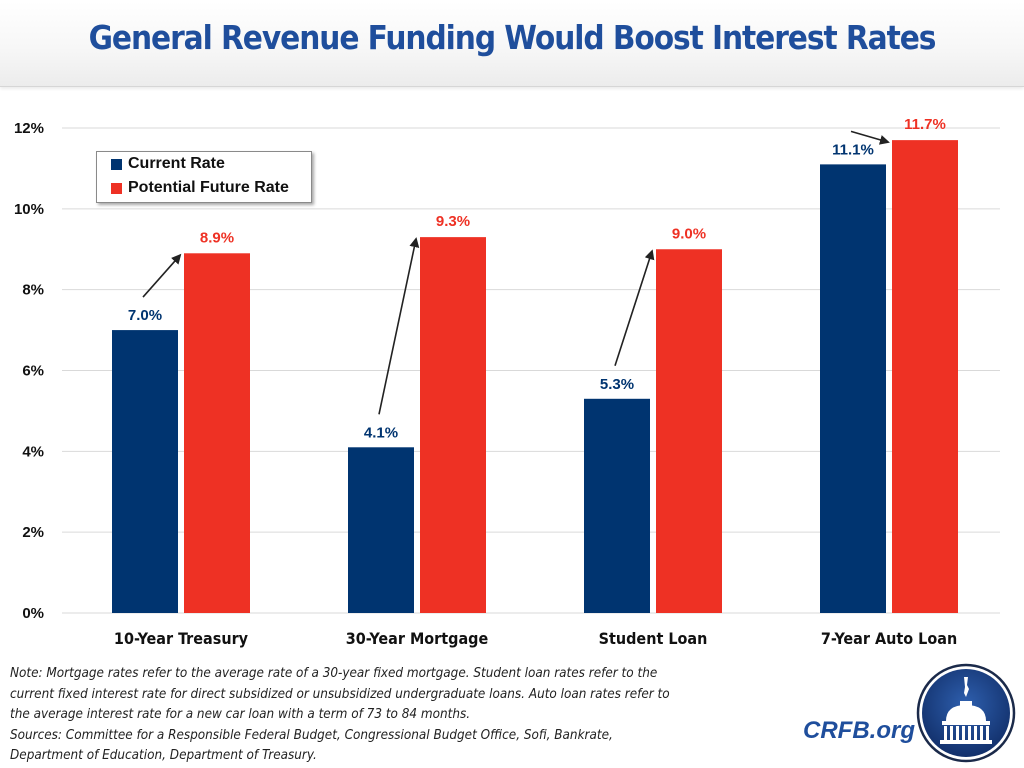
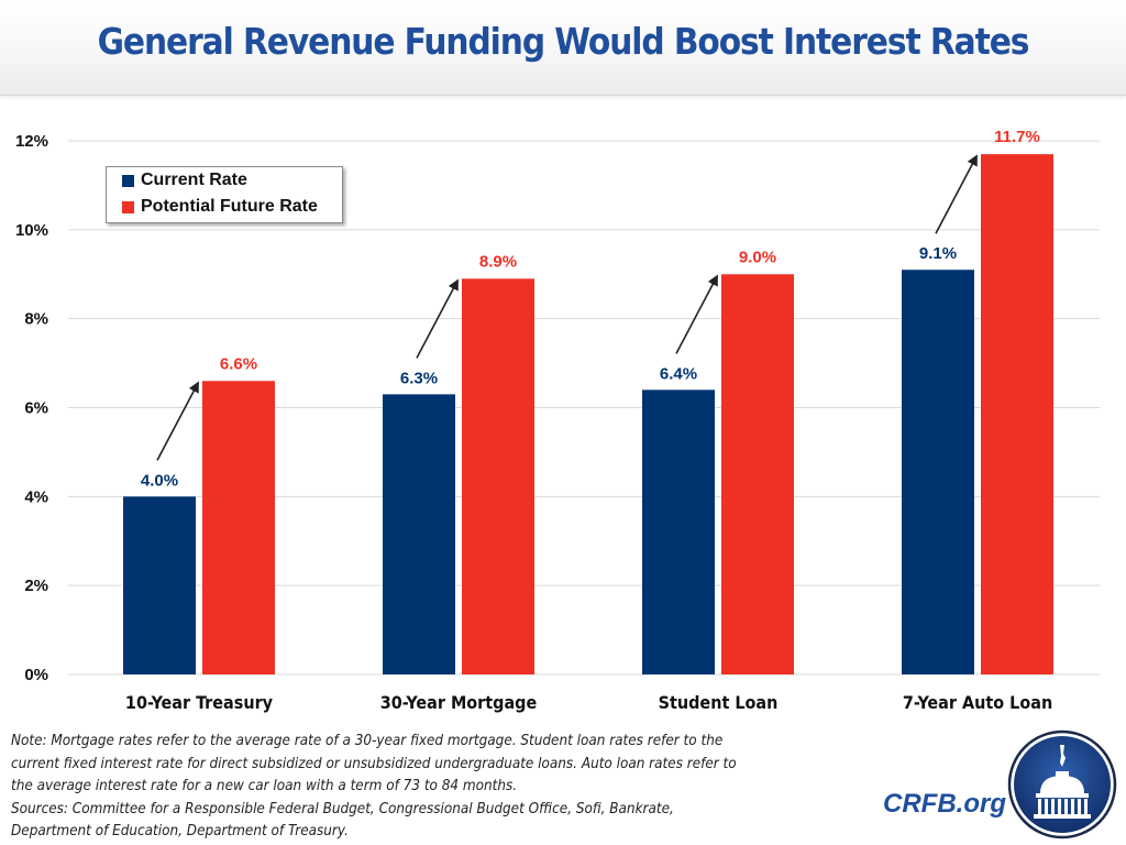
Current Rate/10-Year Treasury: 7.0% -> 4.0%
Potential Future Rate/10-Year Treasury: 8.9% -> 6.6%
Current Rate/30-Year Mortgage: 4.1% -> 6.3%
Potential Future Rate/30-Year Mortgage: 9.3% -> 8.9%
Current Rate/Student Loan: 5.3% -> 6.4%
Current Rate/7-Year Auto Loan: 11.1% -> 9.1%
